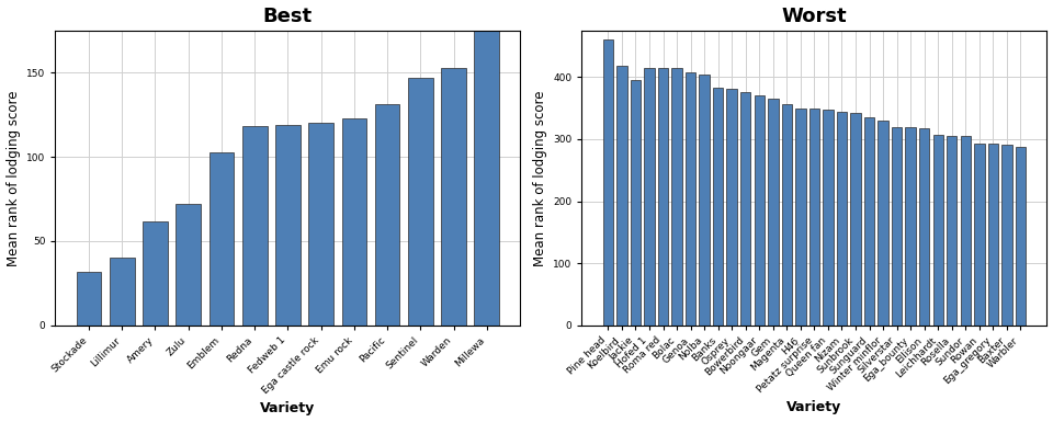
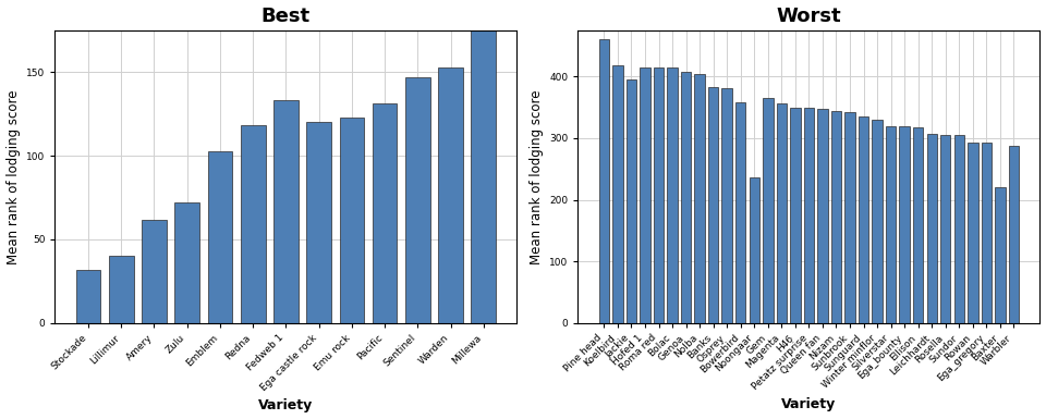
Best/Fedweb 1: 119 -> 133
Worst/Bowerbird: 376 -> 358
Worst/Noongaar: 370 -> 236
Worst/Baxter: 291 -> 220
